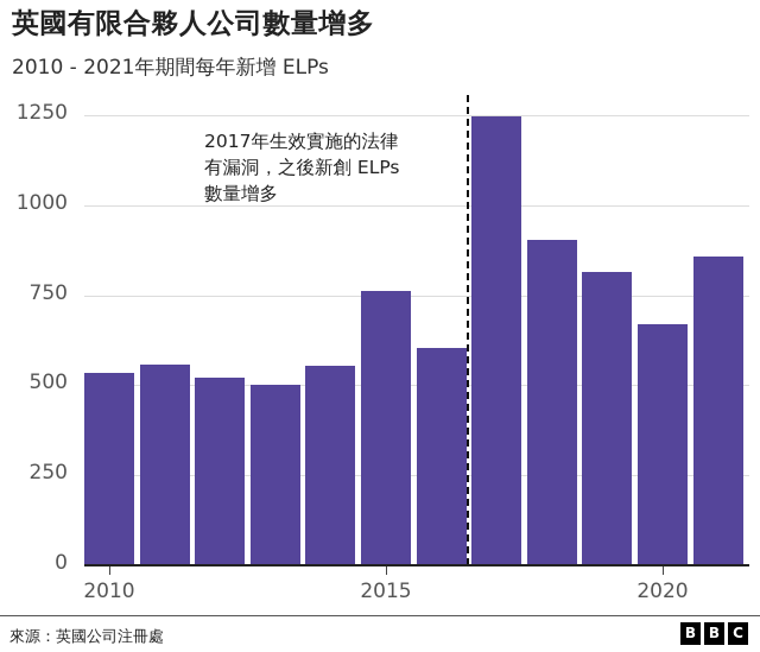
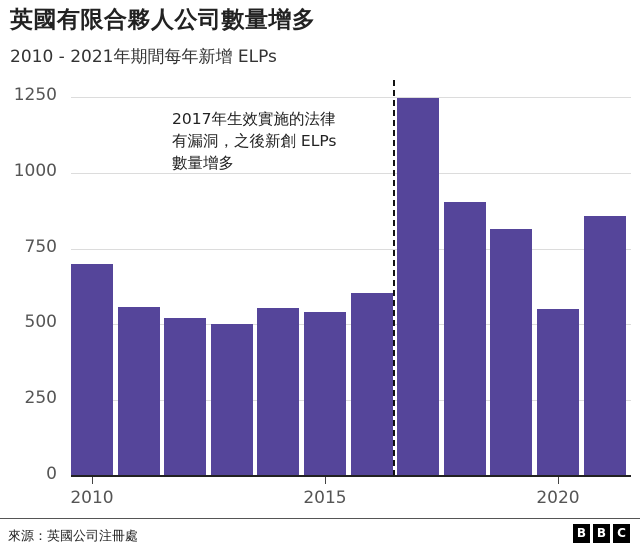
2010: 540 -> 700
2015: 760 -> 540
2020: 670 -> 550
